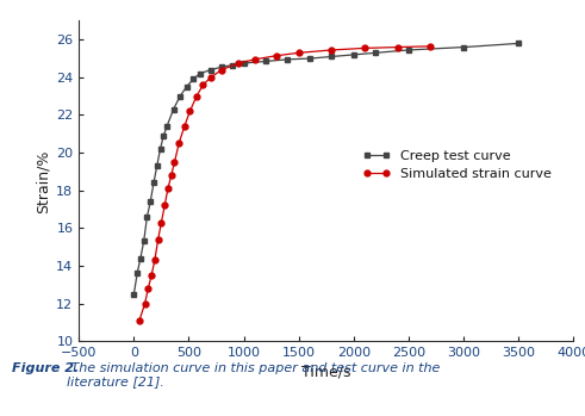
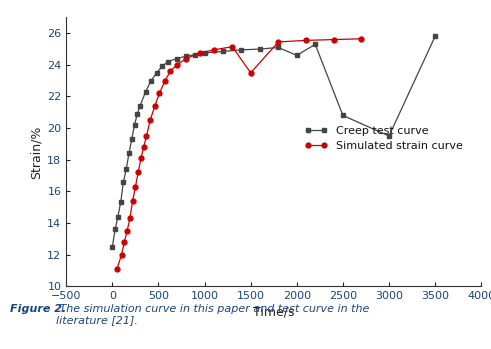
Simulated strain curve/1500: 25.3 -> 23.5
Creep test curve/2000: 25.2 -> 24.6
Creep test curve/2500: 25.4 -> 20.8
Creep test curve/3000: 25.6 -> 19.5
